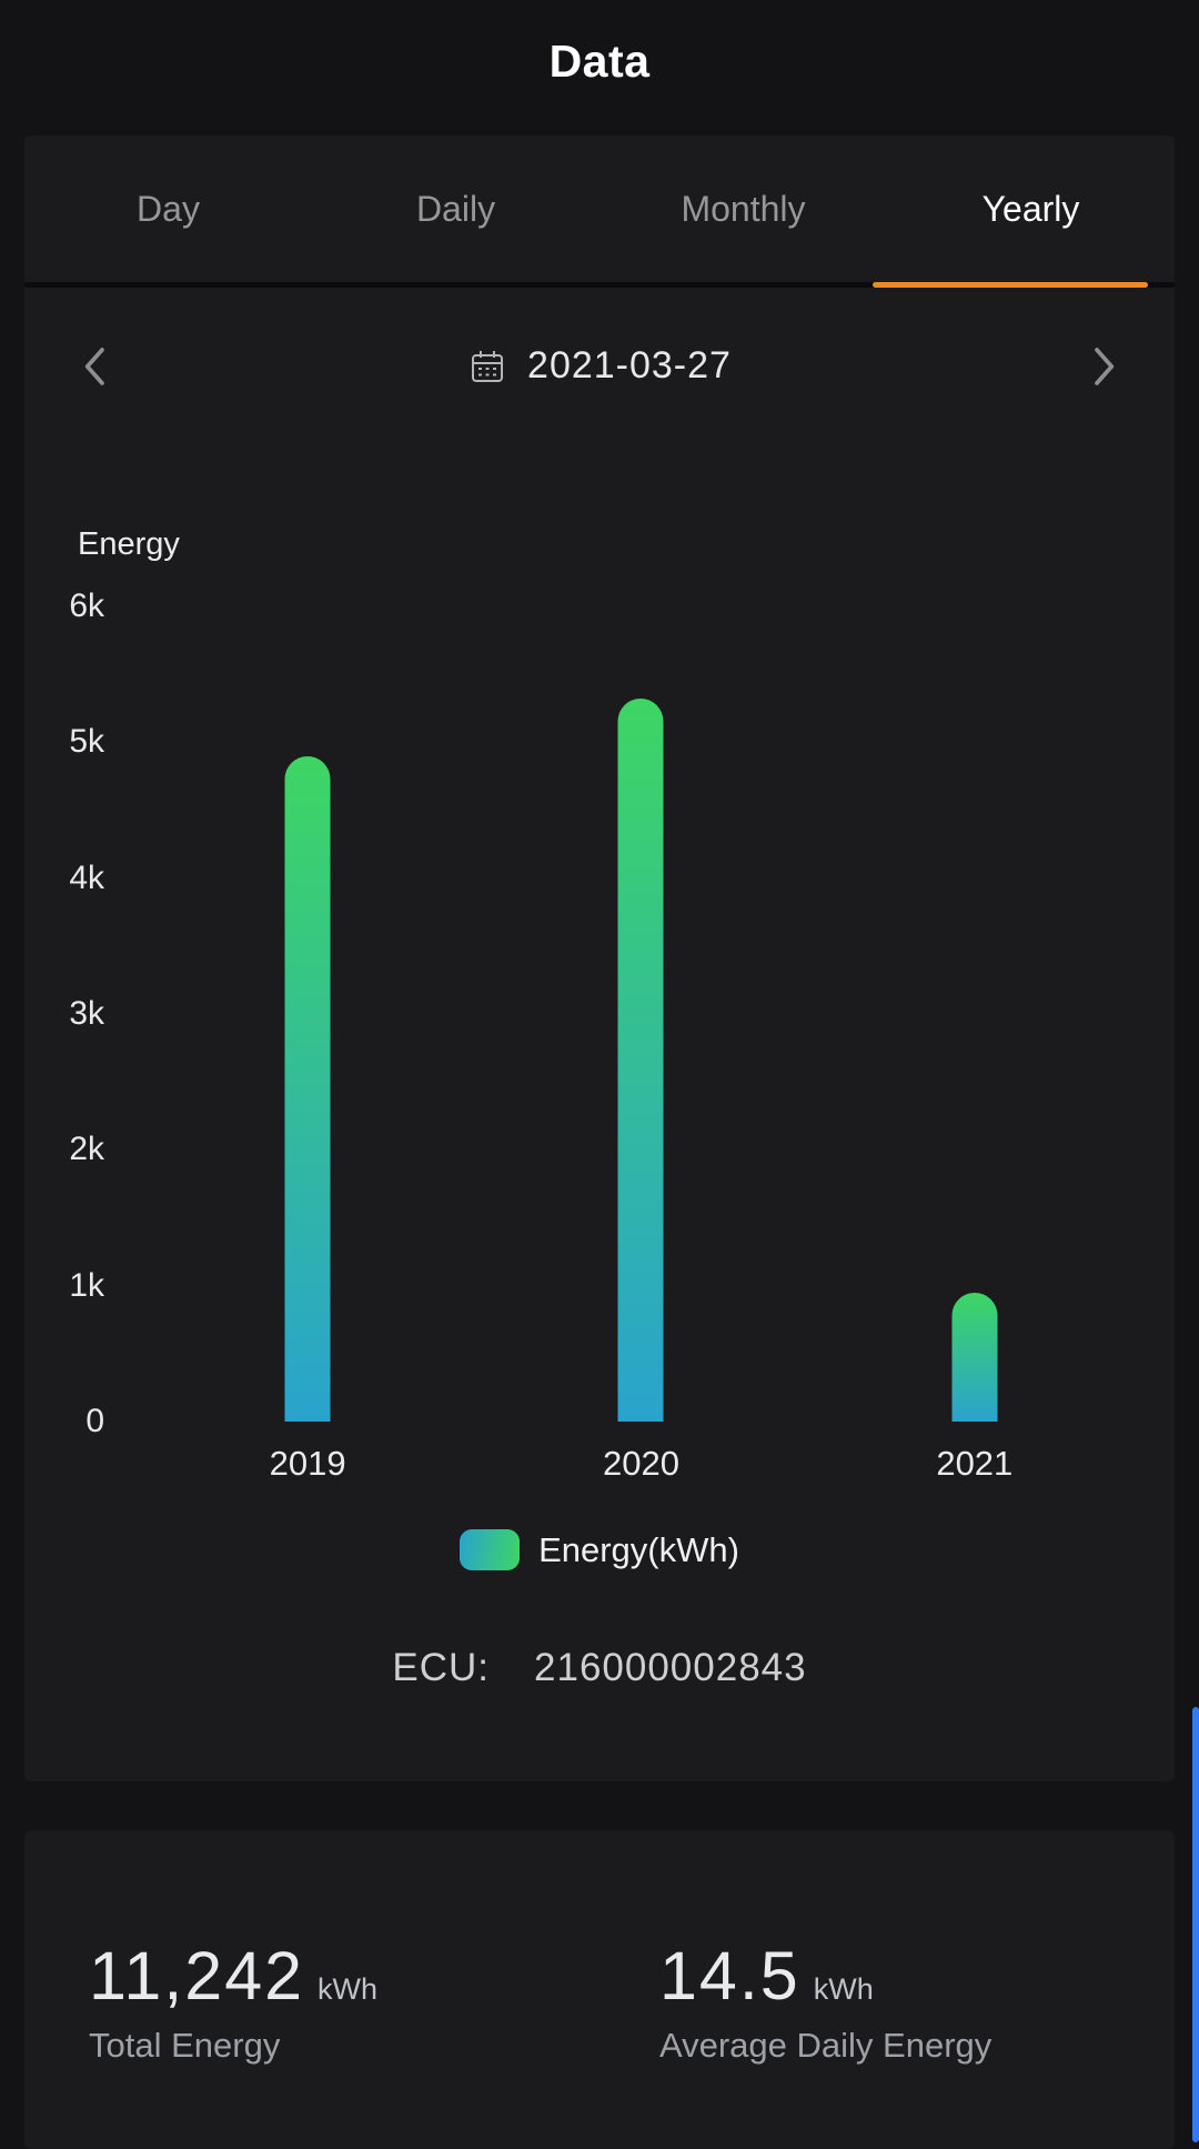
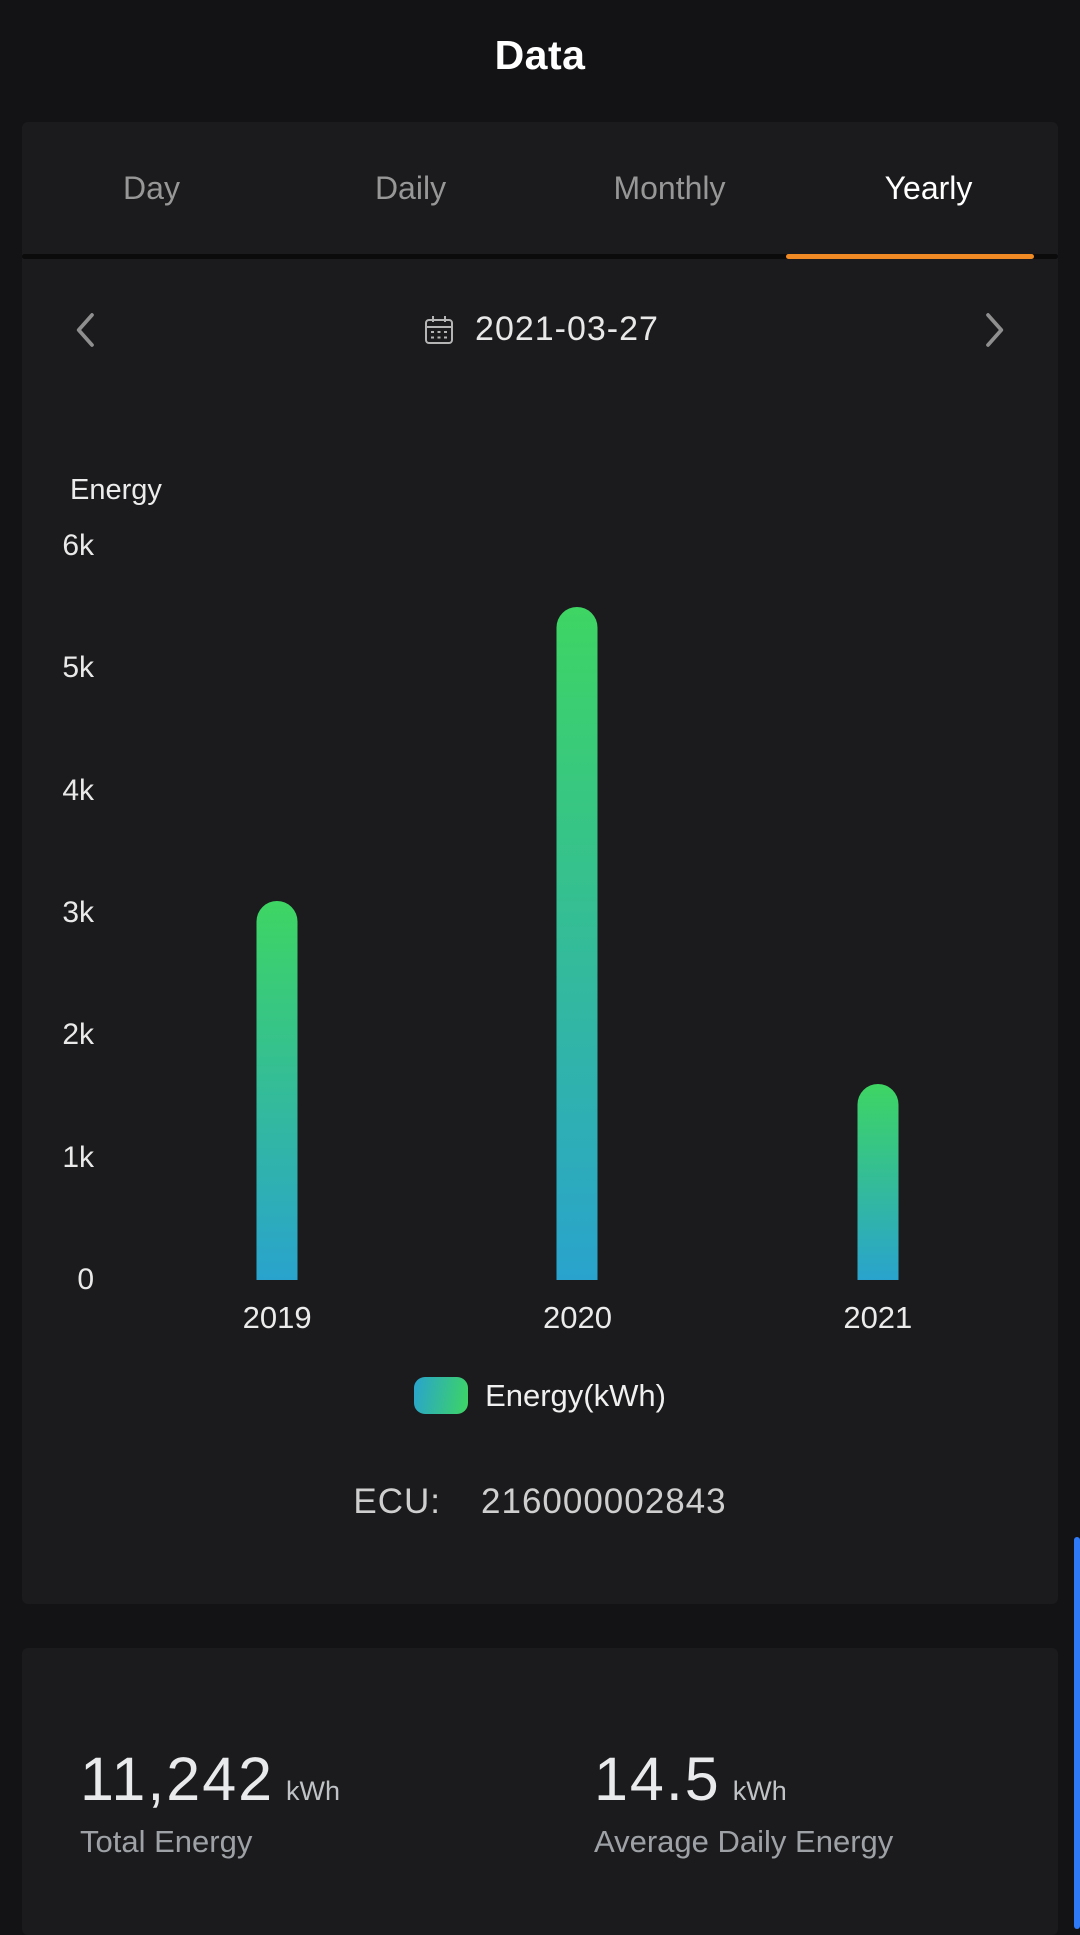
2019: 4.90k -> 3.10k
2020: 5.32k -> 5.50k
2021: 0.95k -> 1.60k
